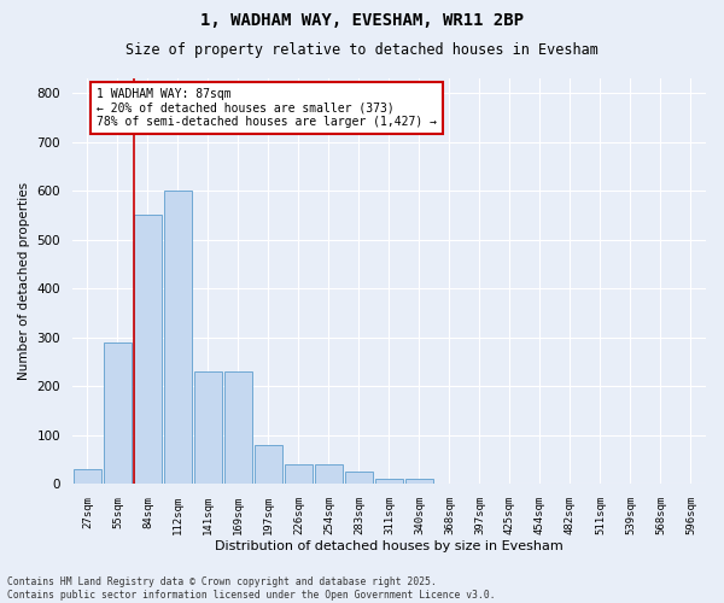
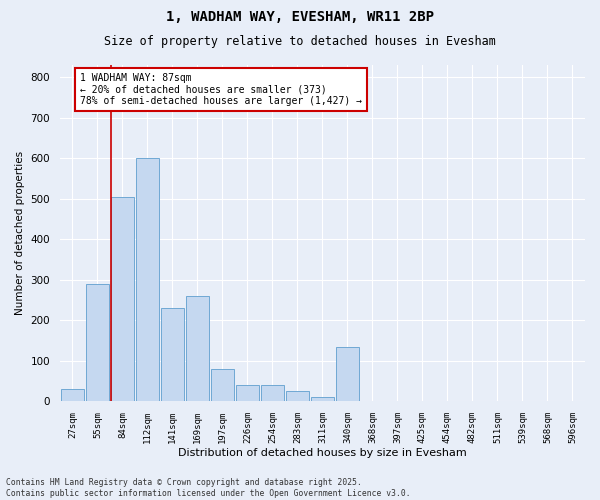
84sqm: 550 -> 505
169sqm: 230 -> 260
340sqm: 10 -> 135
